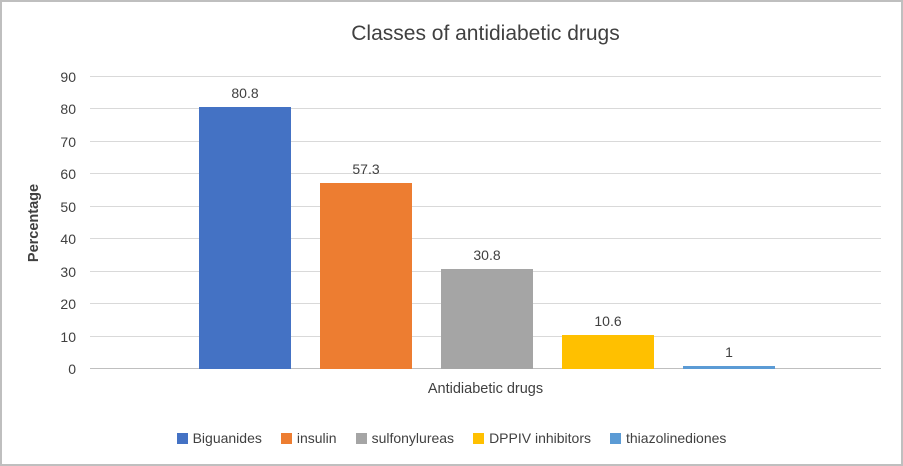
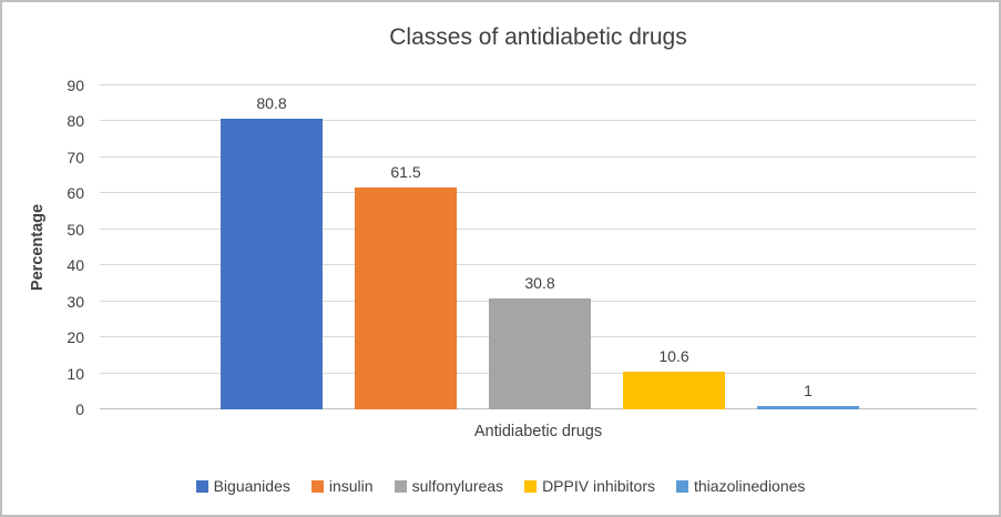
insulin: 57.3 -> 61.5
